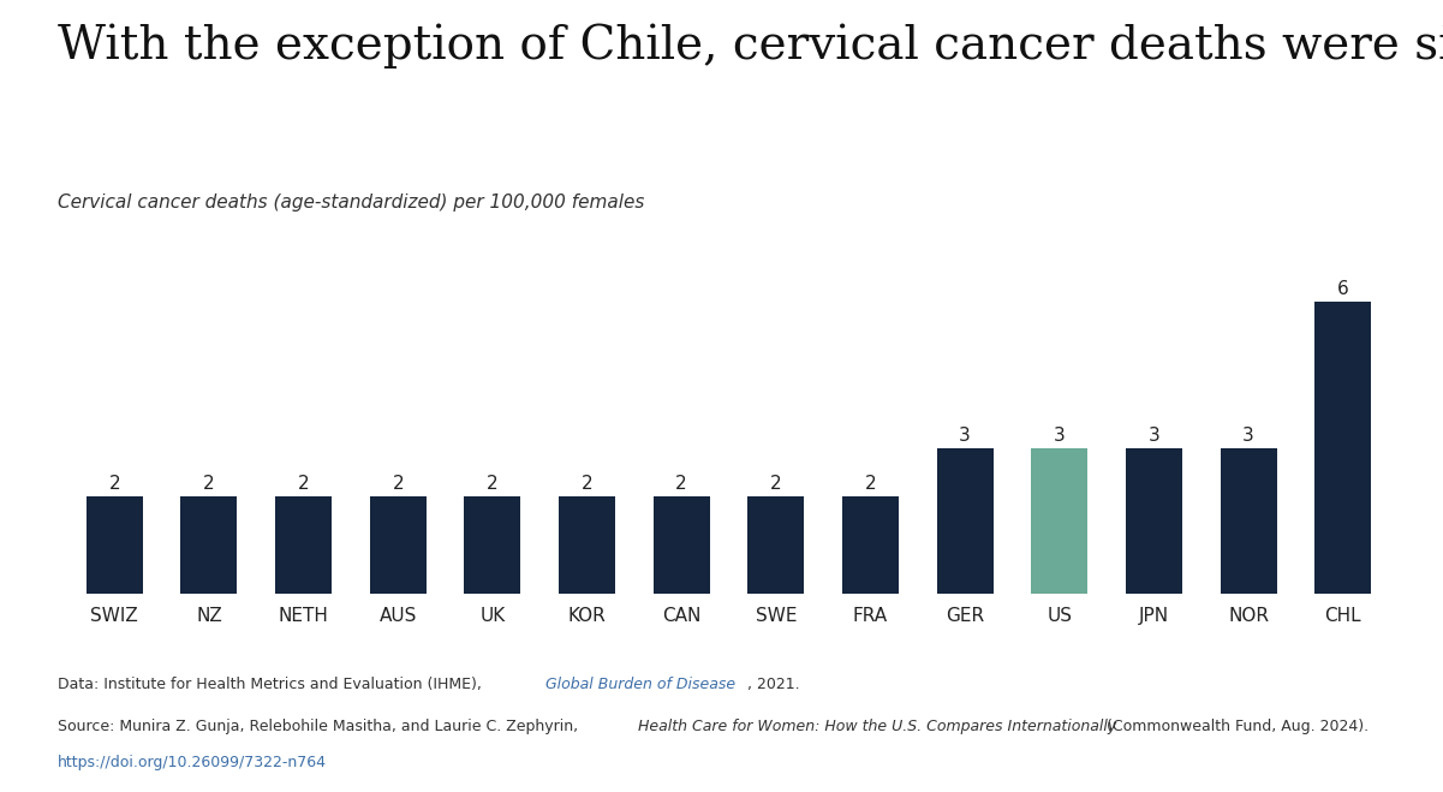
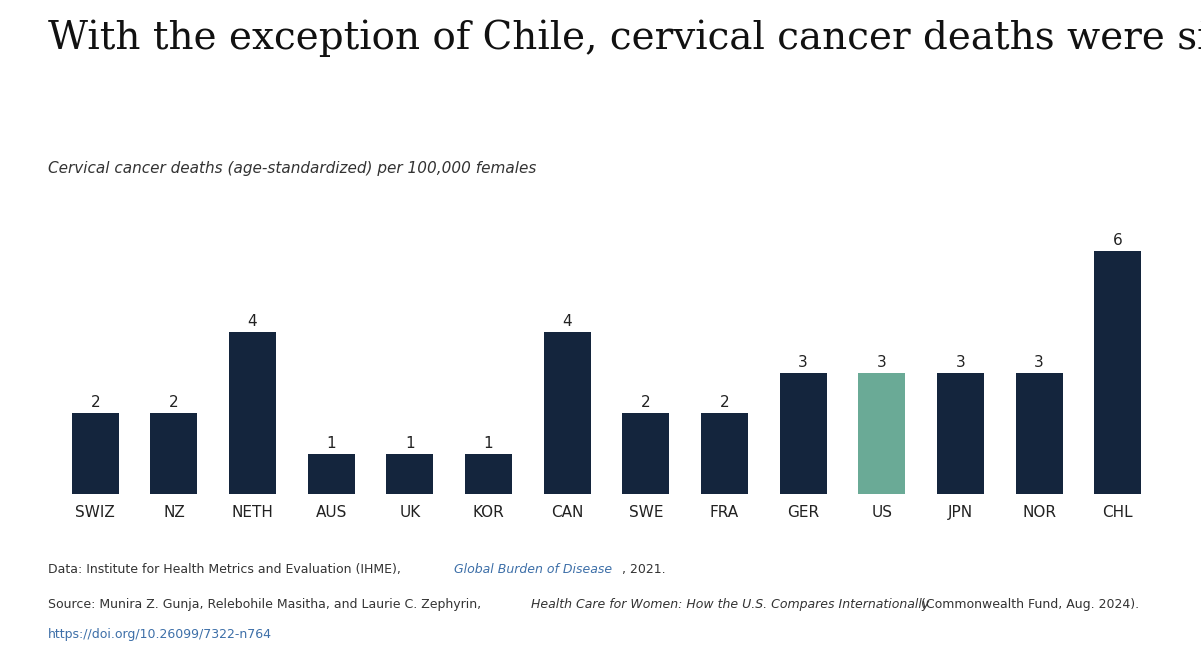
NETH: 2 -> 4
AUS: 2 -> 1
UK: 2 -> 1
KOR: 2 -> 1
CAN: 2 -> 4
